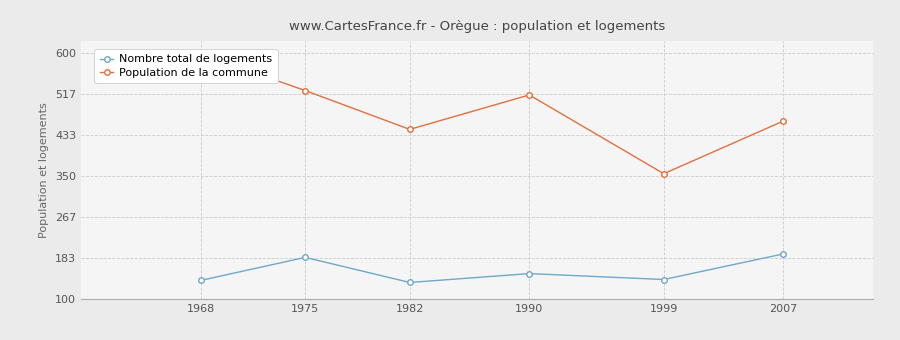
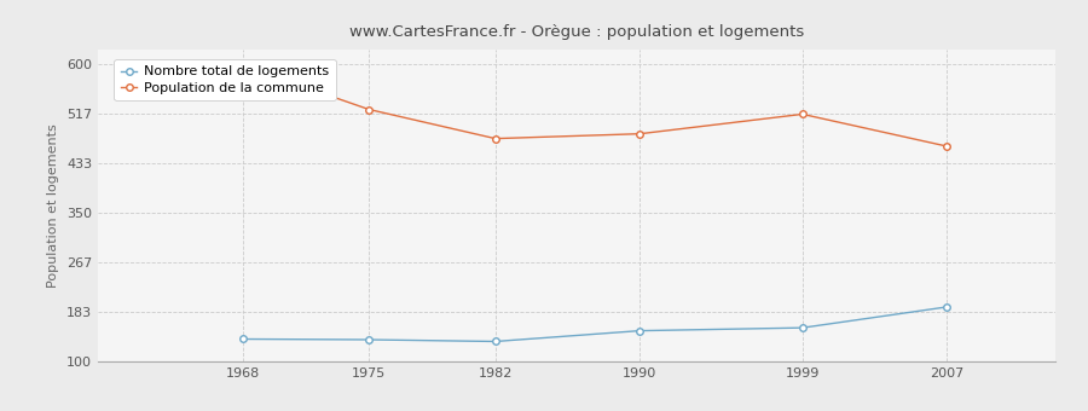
Nombre total de logements/1975: 185 -> 137
Population de la commune/1982: 445 -> 475
Population de la commune/1990: 515 -> 483
Nombre total de logements/1999: 140 -> 157
Population de la commune/1999: 355 -> 516
